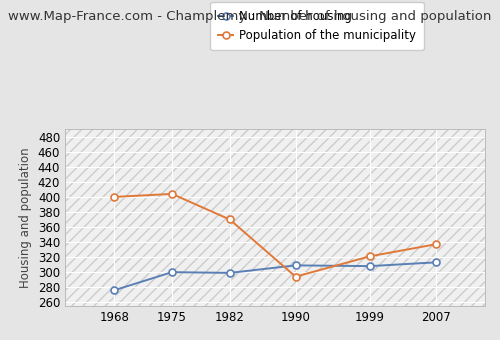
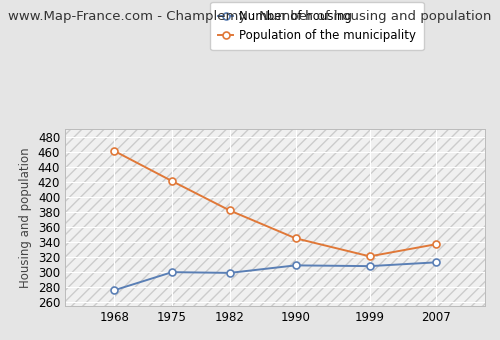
Population of the municipality/1968: 400 -> 461
Population of the municipality/1975: 404 -> 421
Population of the municipality/1982: 370 -> 382
Population of the municipality/1990: 294 -> 345
